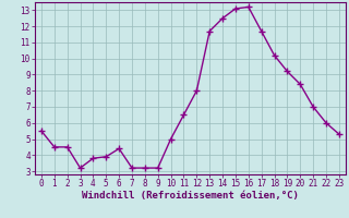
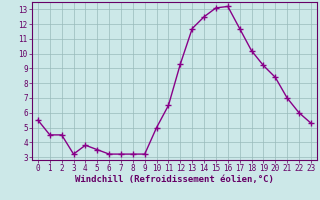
5: 3.9 -> 3.5
6: 4.4 -> 3.2
12: 8.0 -> 9.3
